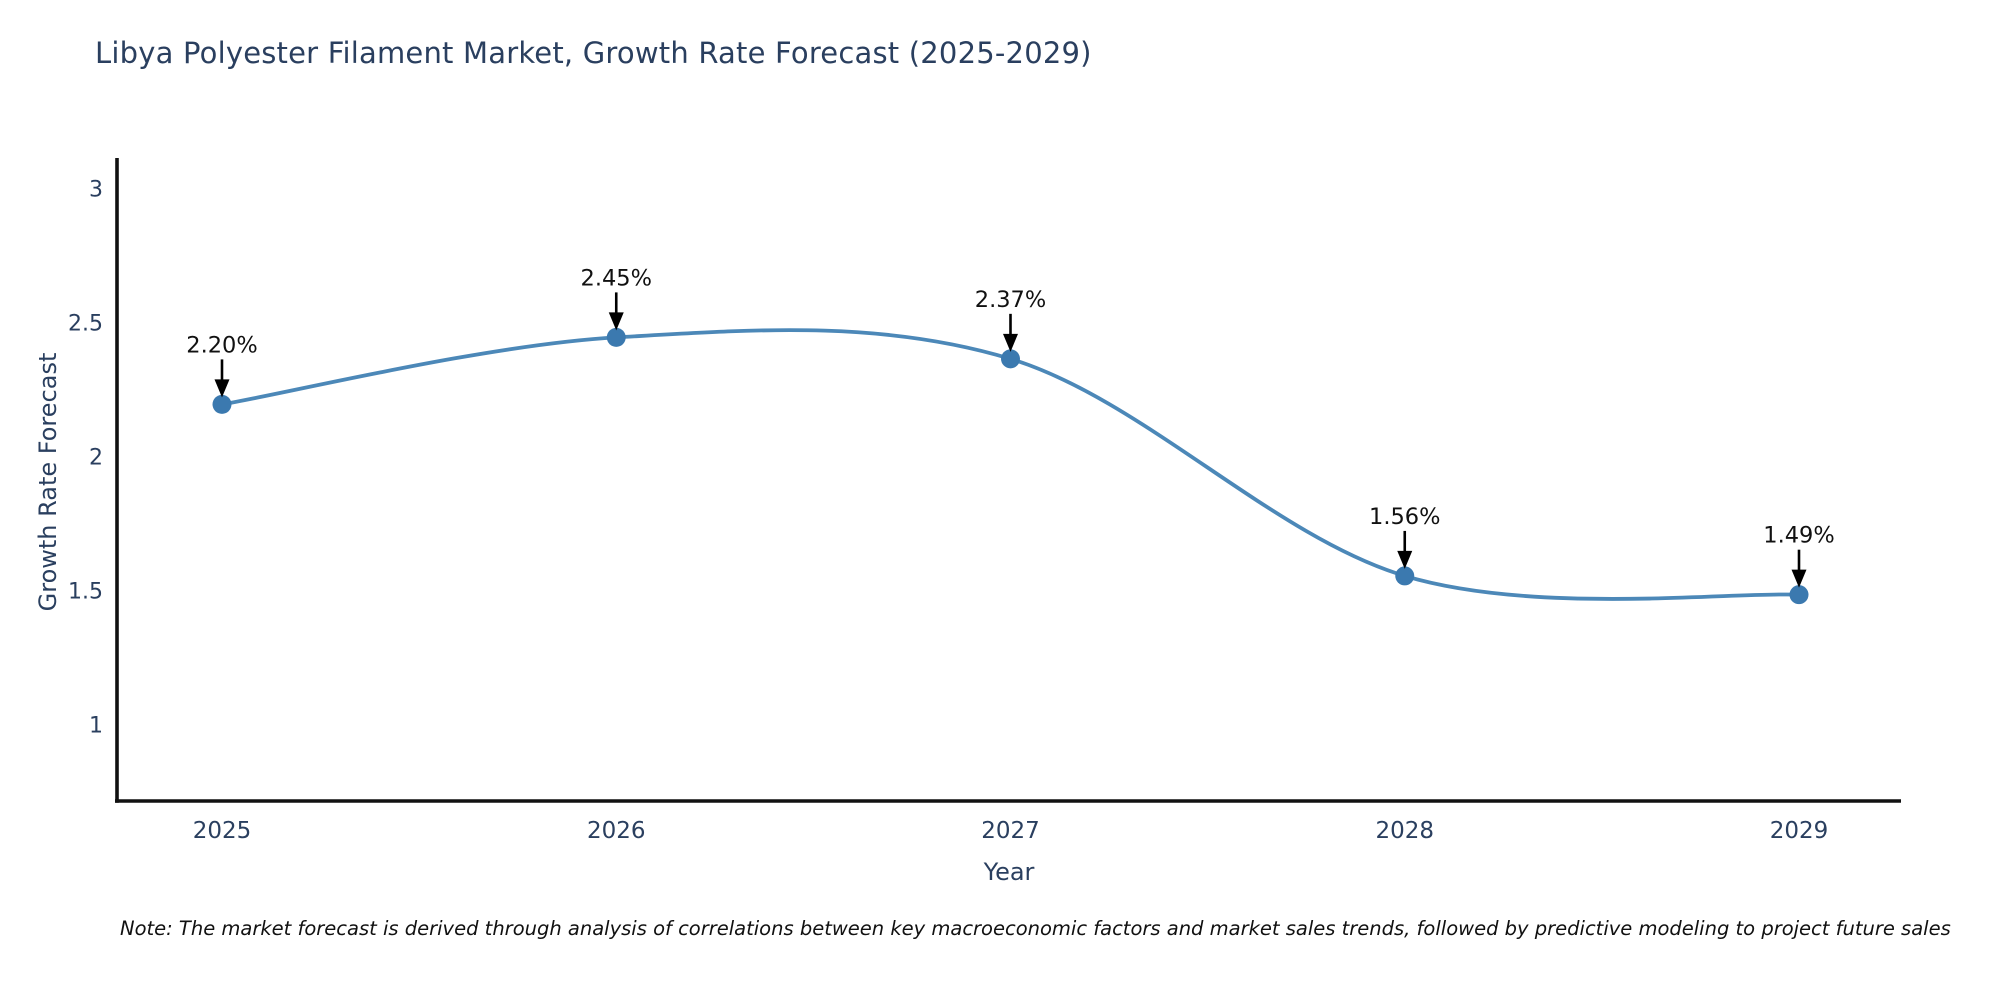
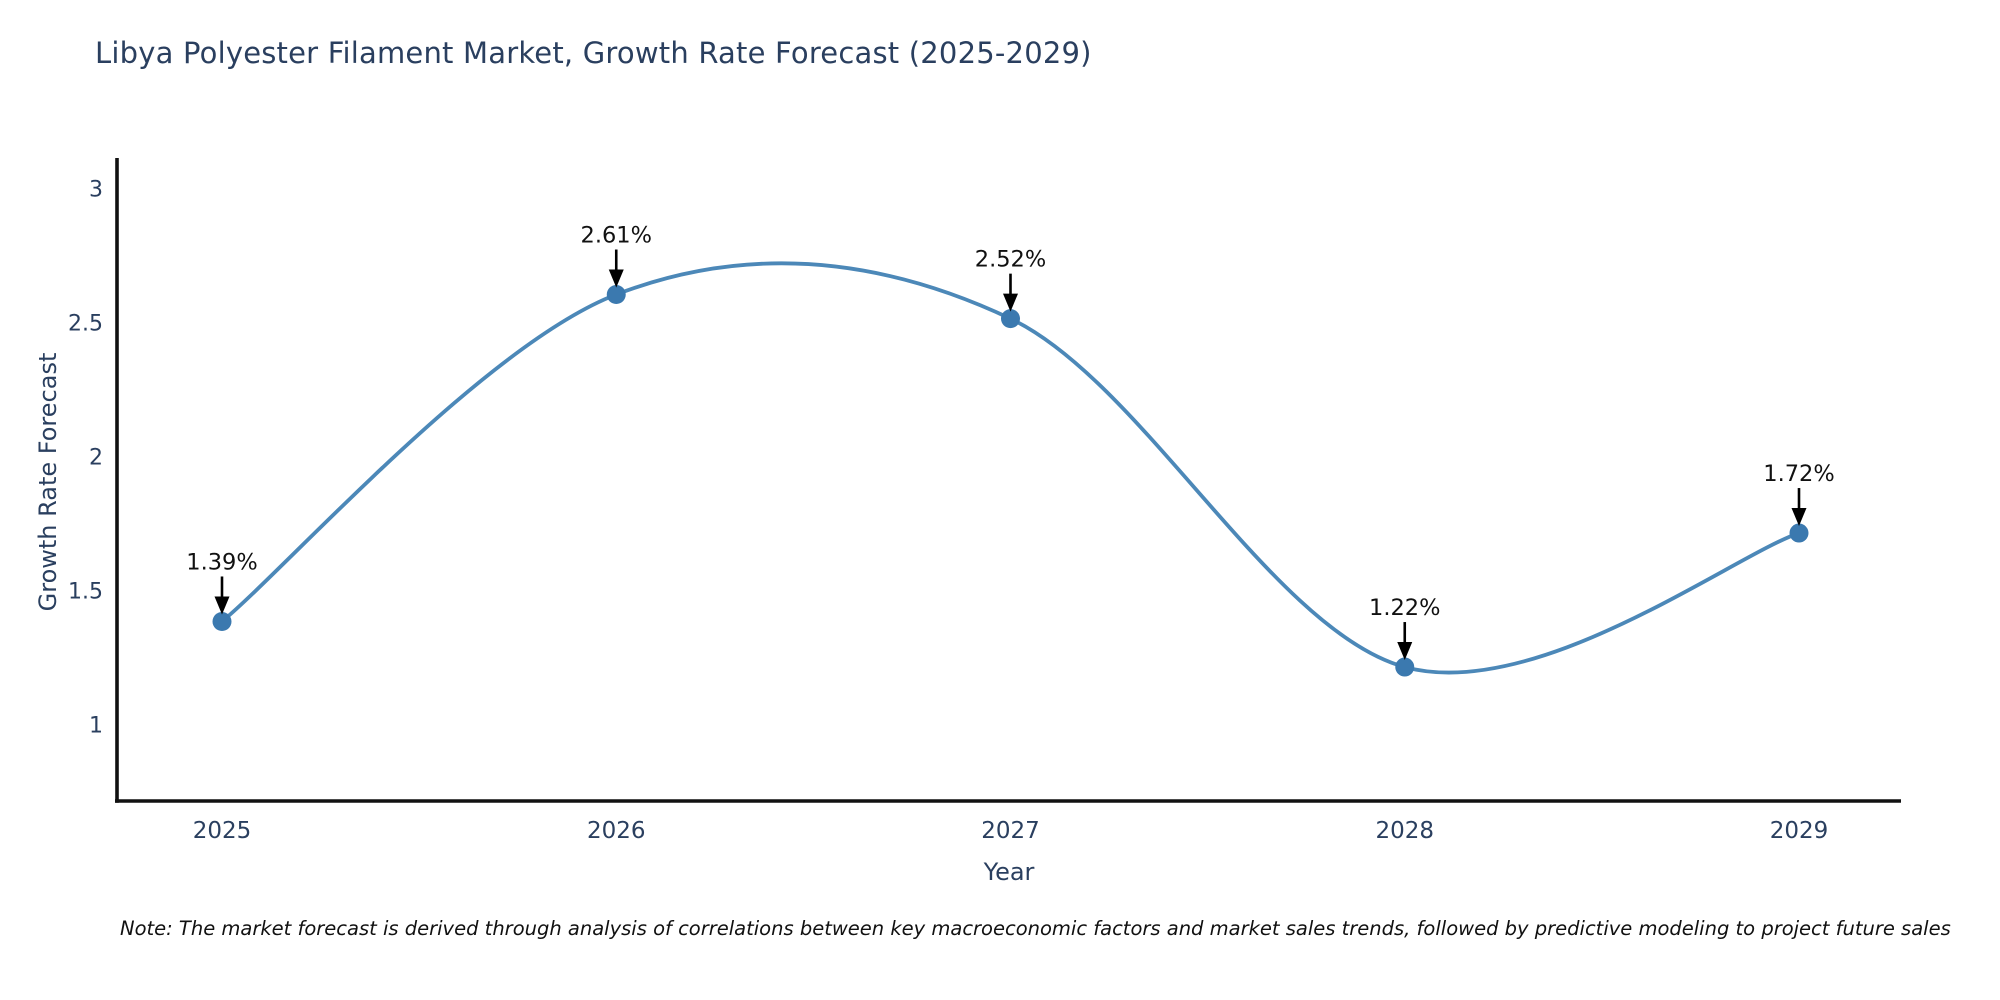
2025: 2.20% -> 1.39%
2026: 2.45% -> 2.61%
2027: 2.37% -> 2.52%
2028: 1.56% -> 1.22%
2029: 1.49% -> 1.72%
